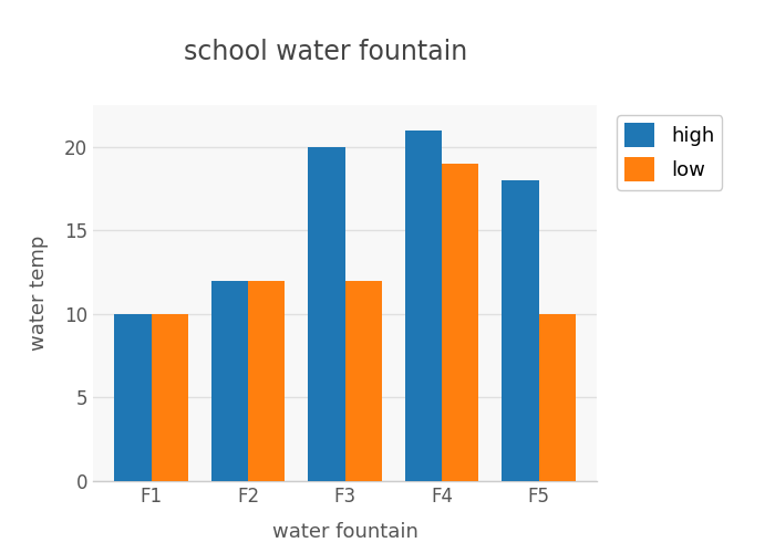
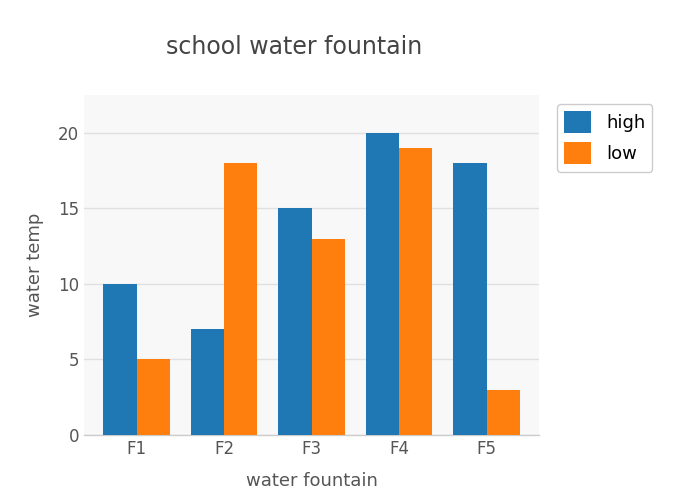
low/F1: 10 -> 5
high/F2: 12 -> 7
low/F2: 12 -> 18
high/F3: 20 -> 15
low/F3: 12 -> 13
high/F4: 21 -> 20
low/F5: 10 -> 3
